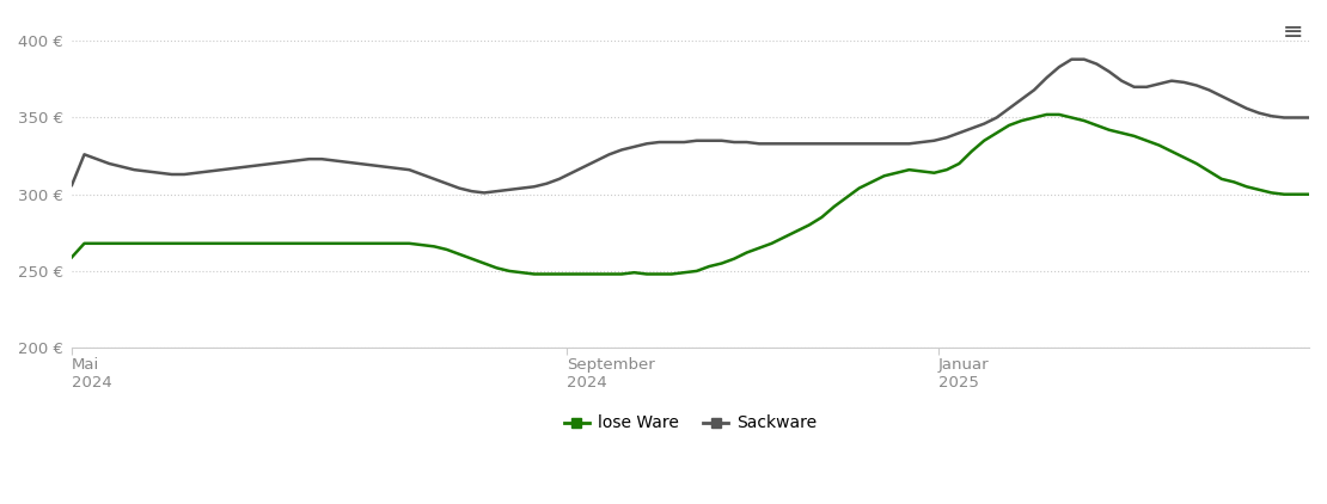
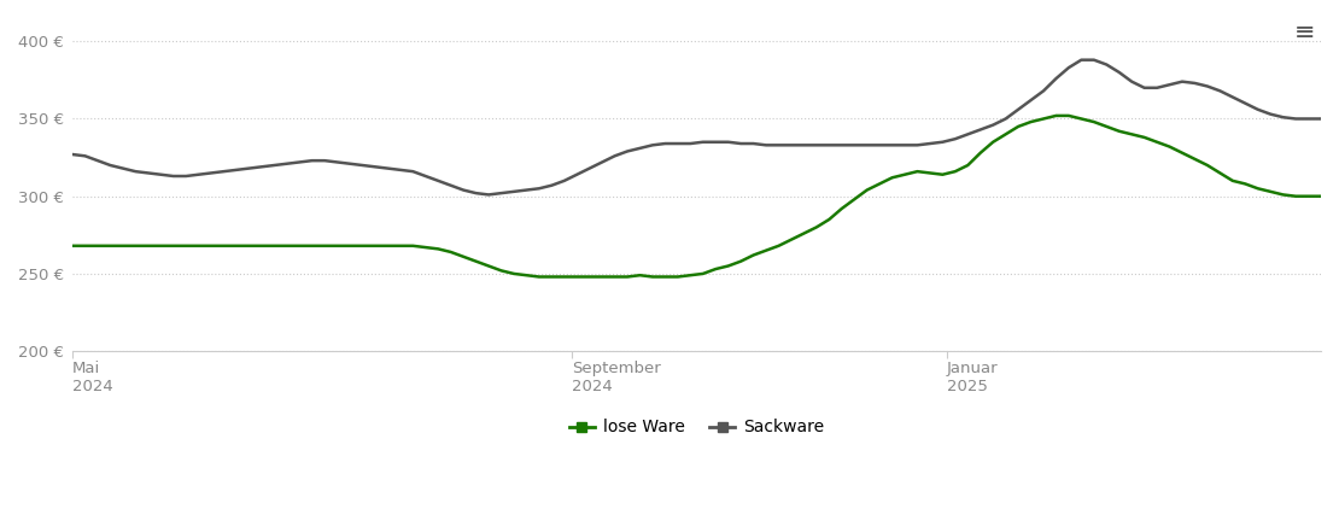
lose Ware/Mai 2024: 259 € -> 268 €
Sackware/Mai 2024: 306 € -> 327 €
